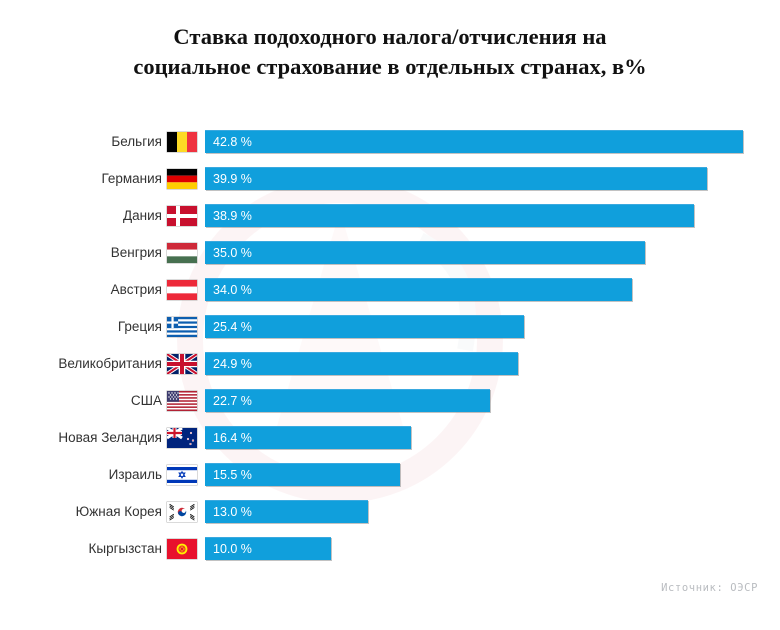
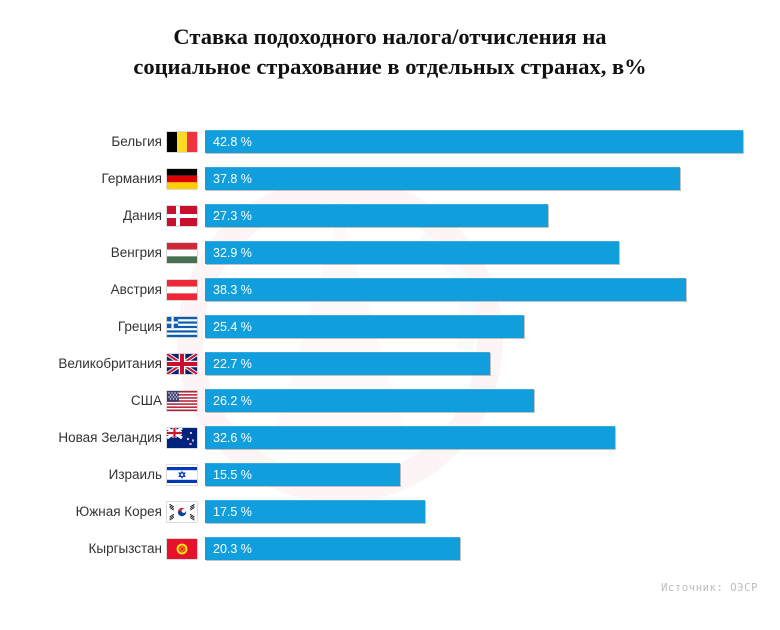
Германия: 39.9 -> 37.8
Дания: 38.9 -> 27.3
Венгрия: 35.0 -> 32.9
Австрия: 34.0 -> 38.3
Великобритания: 24.9 -> 22.7
США: 22.7 -> 26.2
Новая Зеландия: 16.4 -> 32.6
Южная Корея: 13.0 -> 17.5
Кыргызстан: 10.0 -> 20.3
